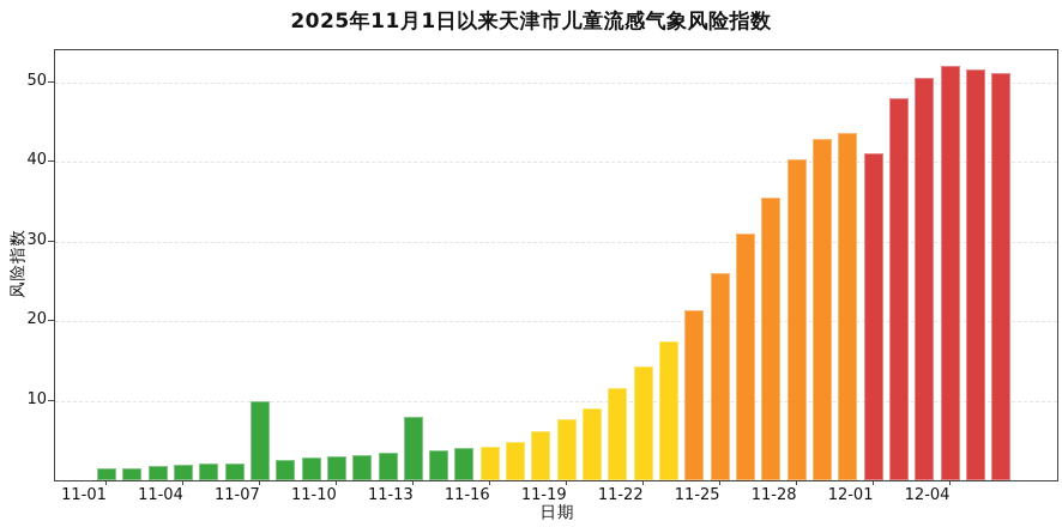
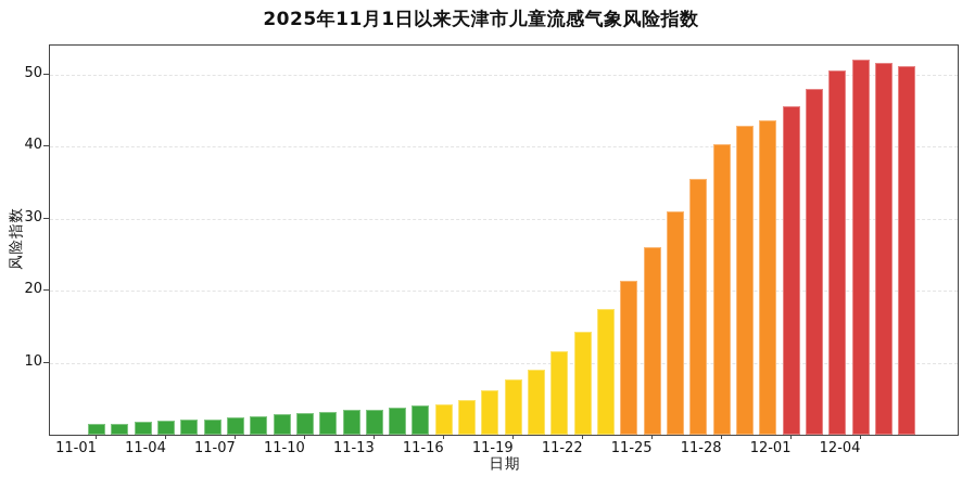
11-07: 10 -> 2
11-13: 8 -> 4
12-01: 41 -> 46
